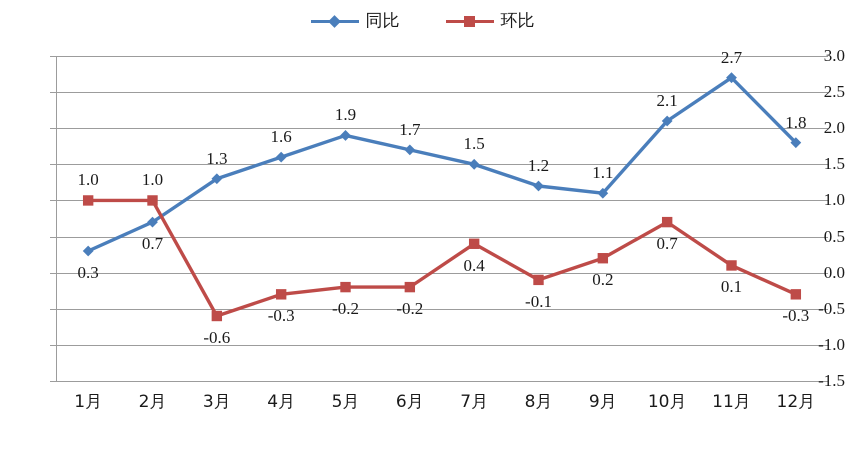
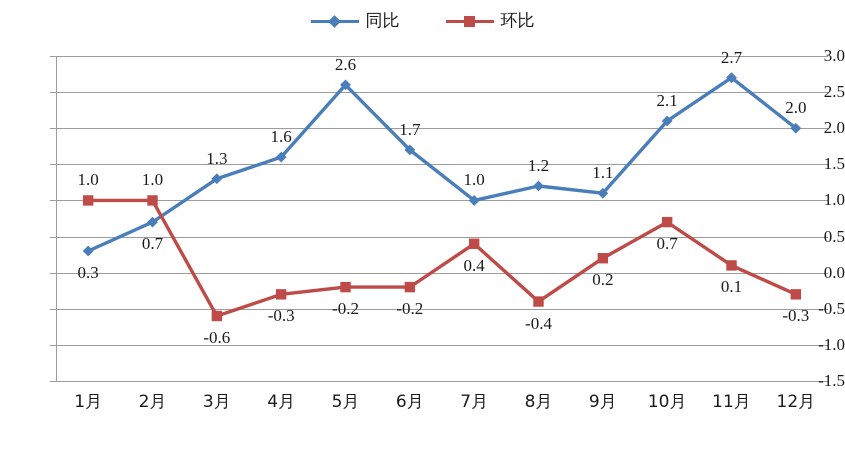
同比/5月: 1.9 -> 2.6
同比/7月: 1.5 -> 1.0
环比/8月: -0.1 -> -0.4
同比/12月: 1.8 -> 2.0
